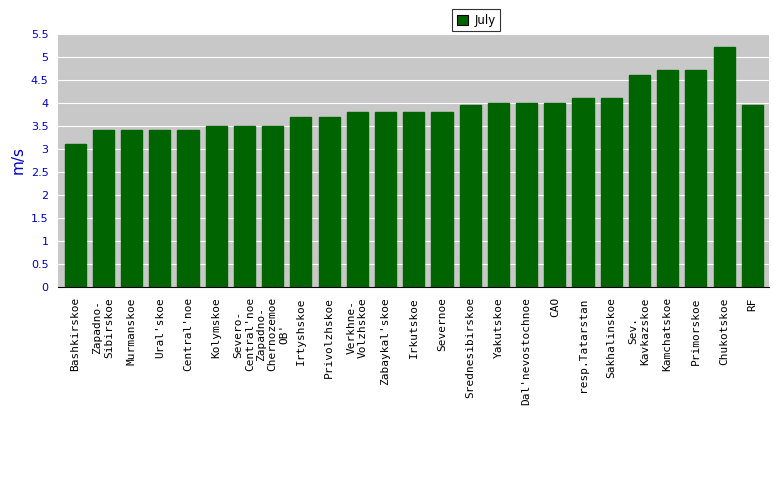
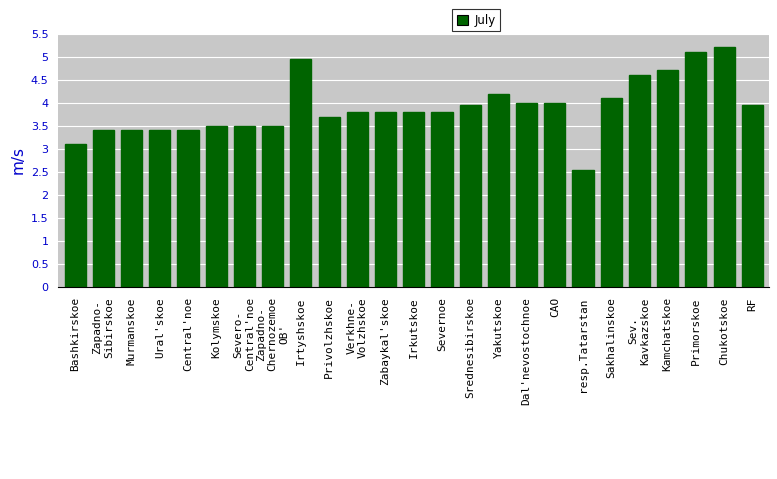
Irtyshskoe: 3.70 -> 4.95
Yakutskoe: 4.00 -> 4.20
resp.Tatarstan: 4.10 -> 2.55
Primorskoe: 4.70 -> 5.10
